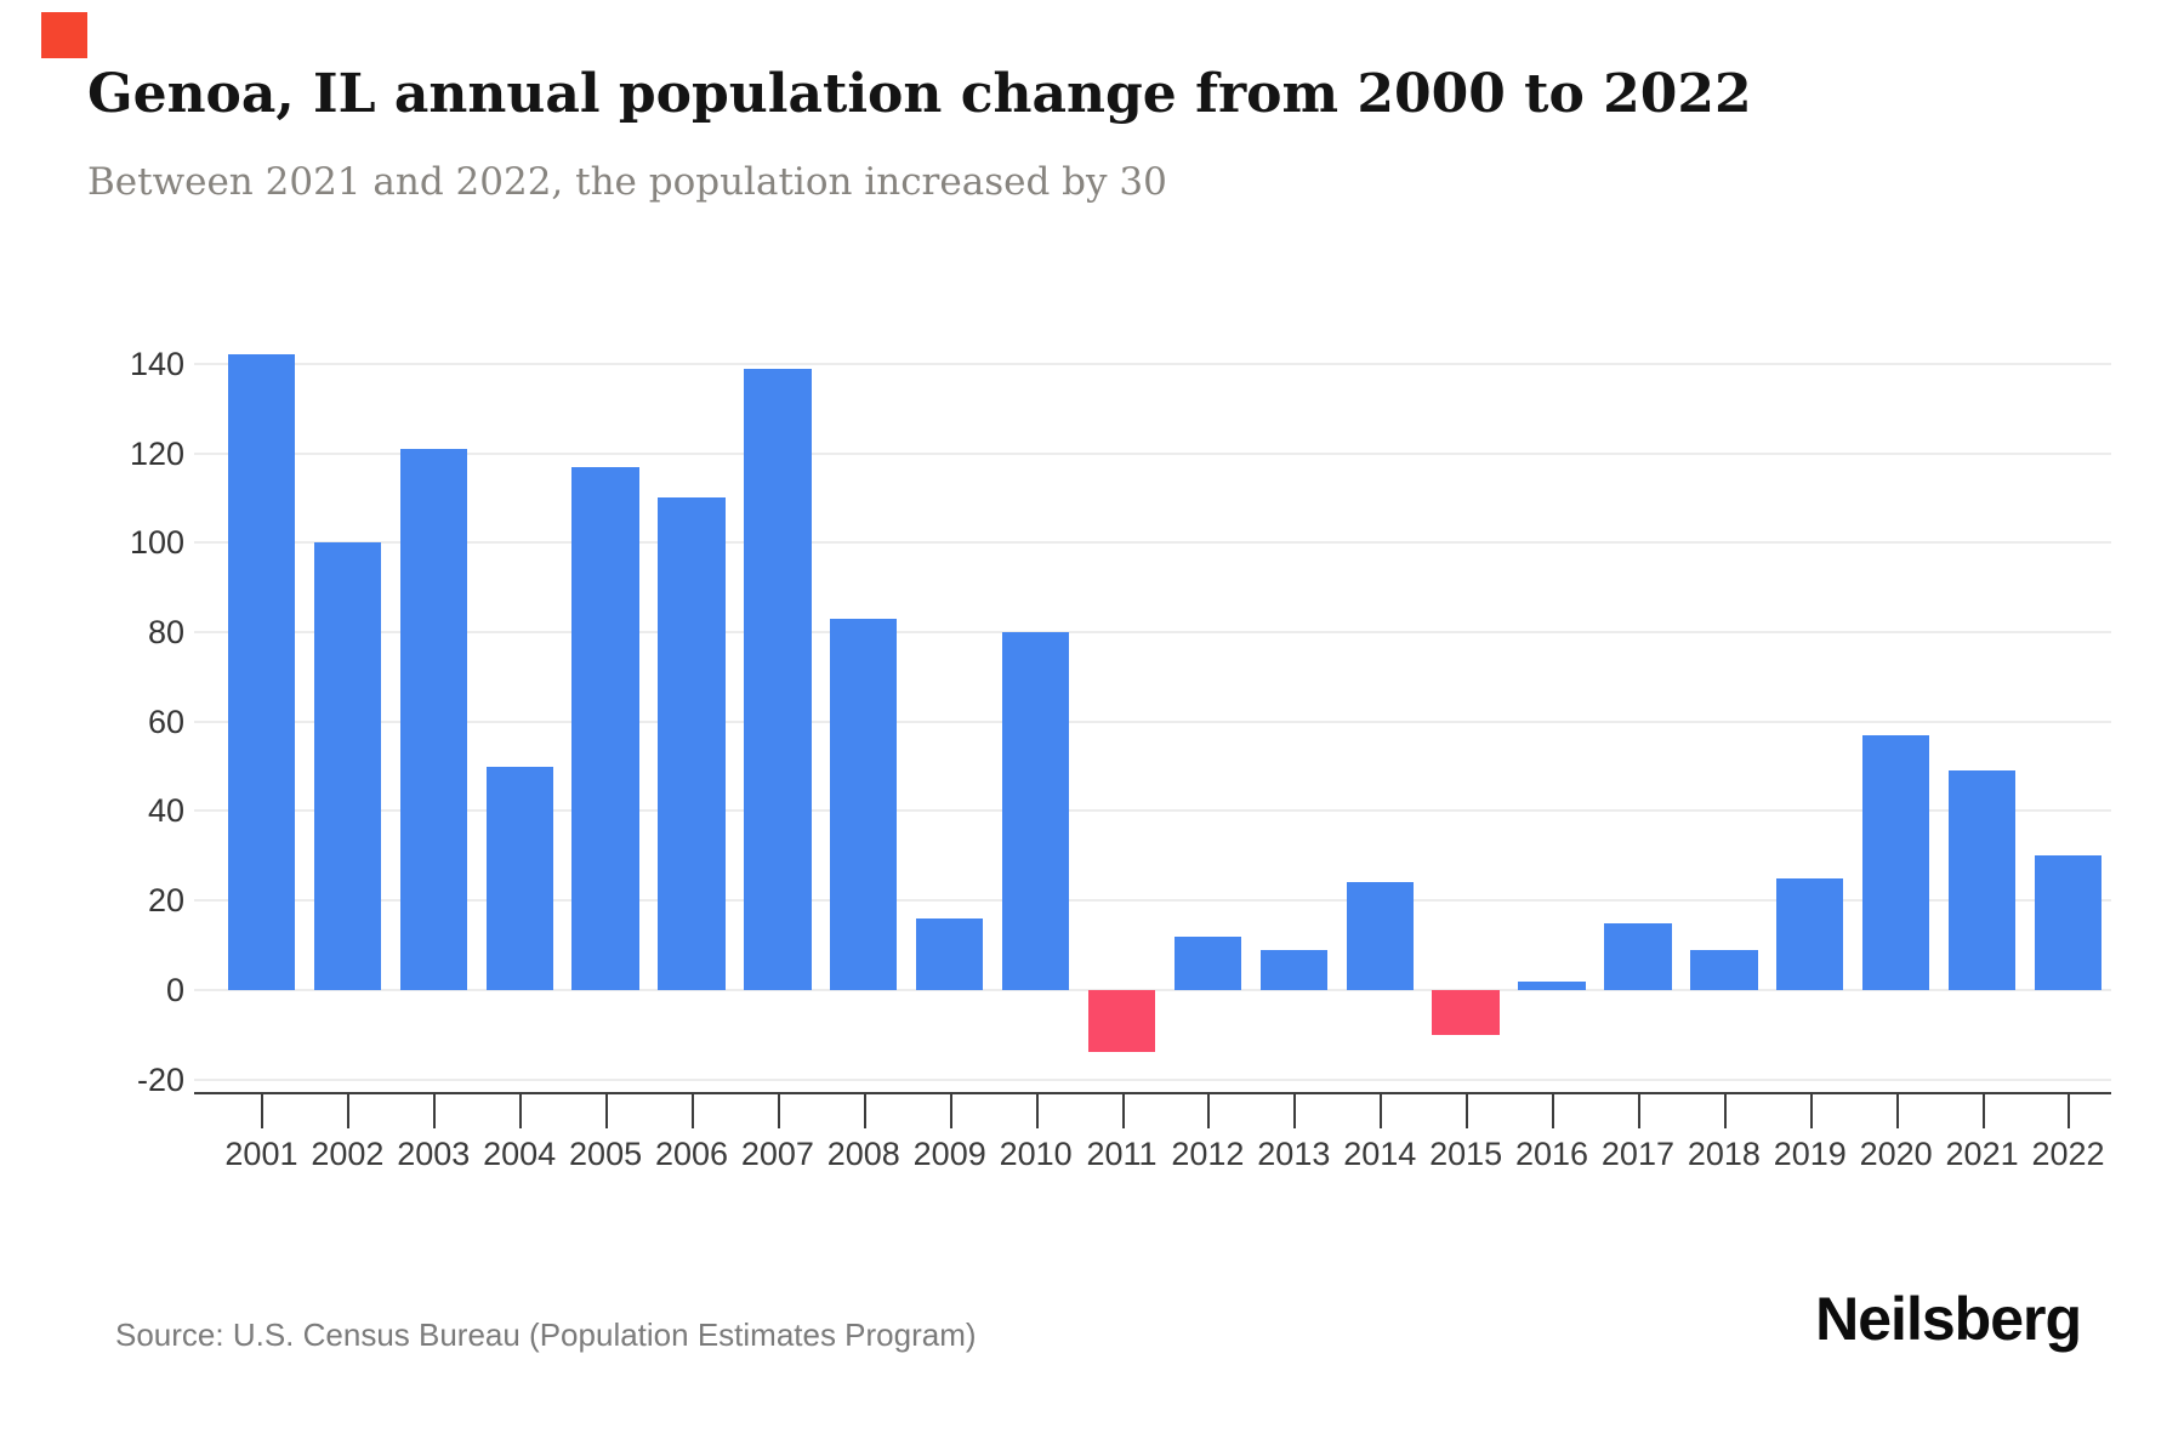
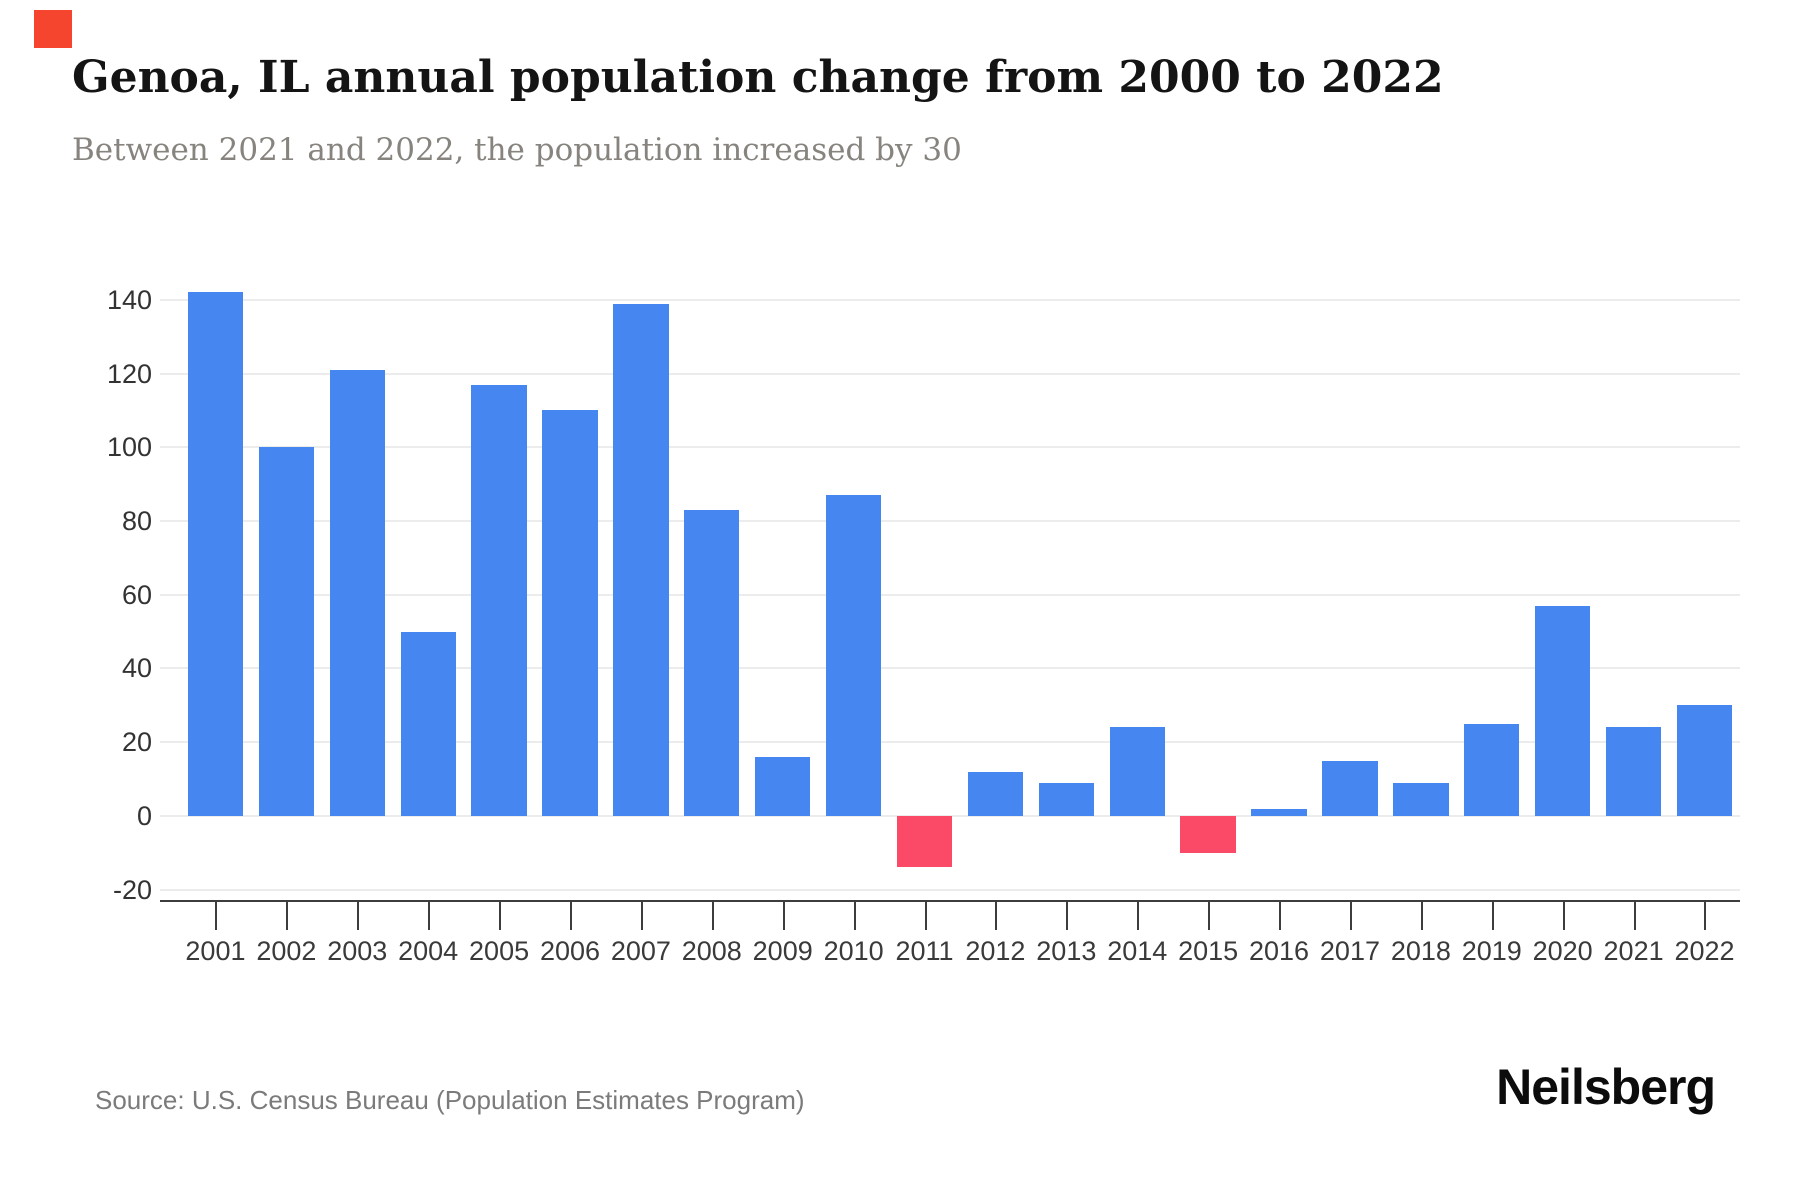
2010: 80 -> 87
2021: 49 -> 24
